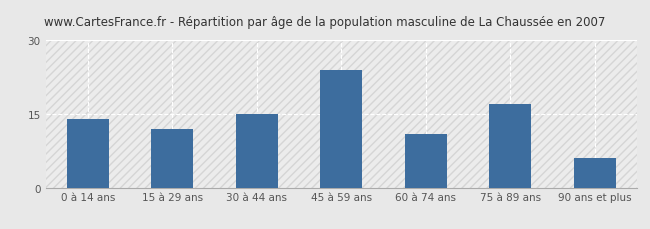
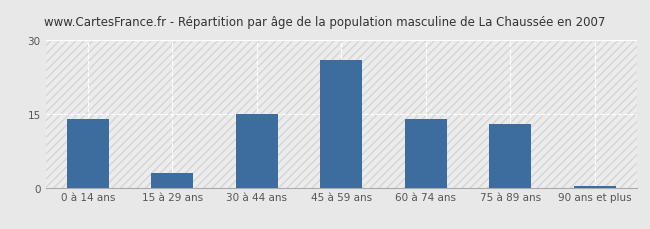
15 à 29 ans: 12.0 -> 3.0
45 à 59 ans: 24.0 -> 26.0
60 à 74 ans: 11.0 -> 14.0
75 à 89 ans: 17.0 -> 13.0
90 ans et plus: 6.0 -> 0.4
